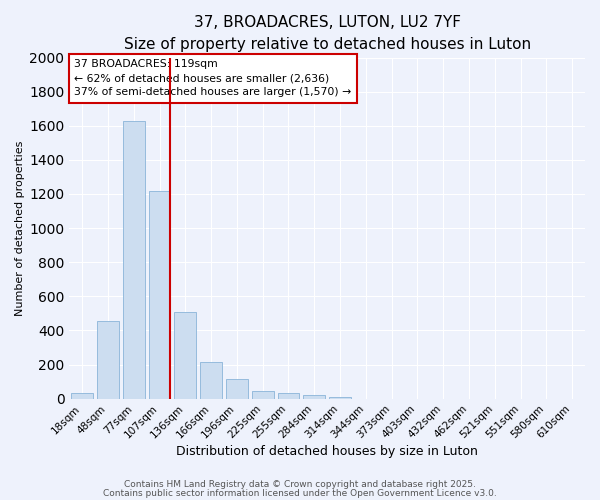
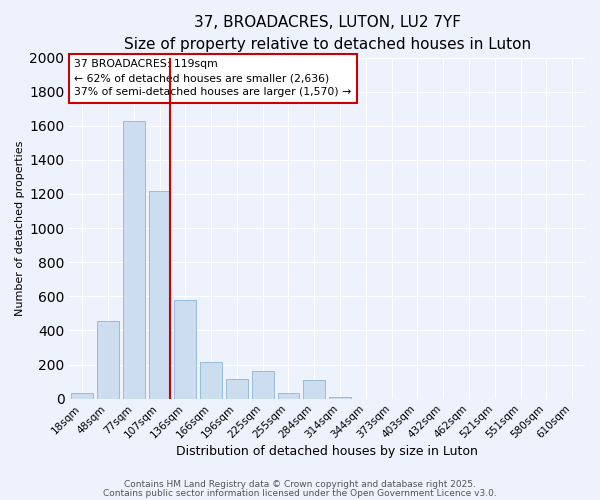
136sqm: 510 -> 580
225sqm: 40 -> 160
284sqm: 20 -> 110
